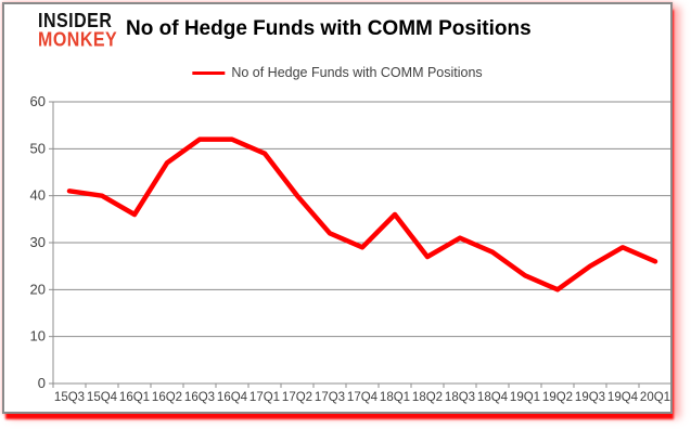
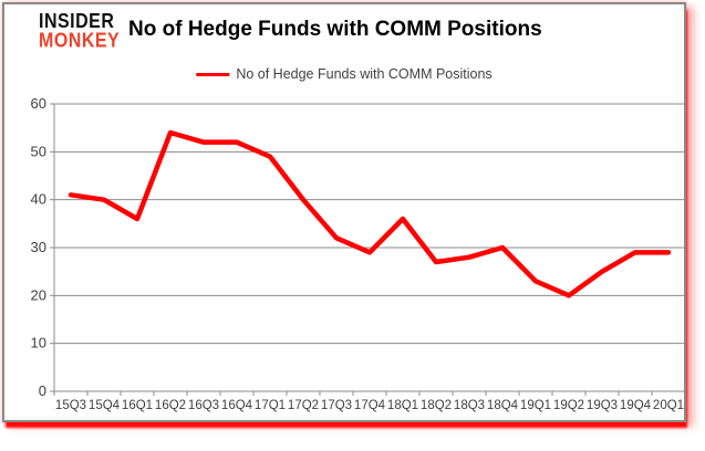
16Q2: 47 -> 54
18Q3: 31 -> 28
18Q4: 28 -> 30
20Q1: 26 -> 29
